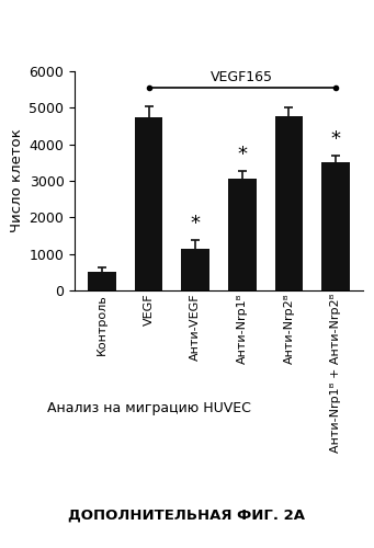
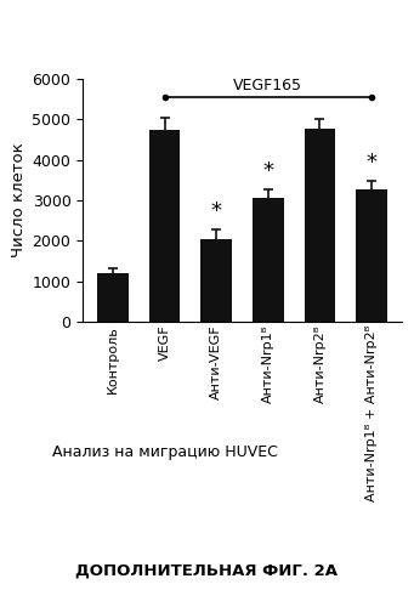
Контроль: 500 -> 1200
Анти-VEGF: 1150 -> 2050
Анти-Nrp1ᴮ + Анти-Nrp2ᴮ: 3500 -> 3270
